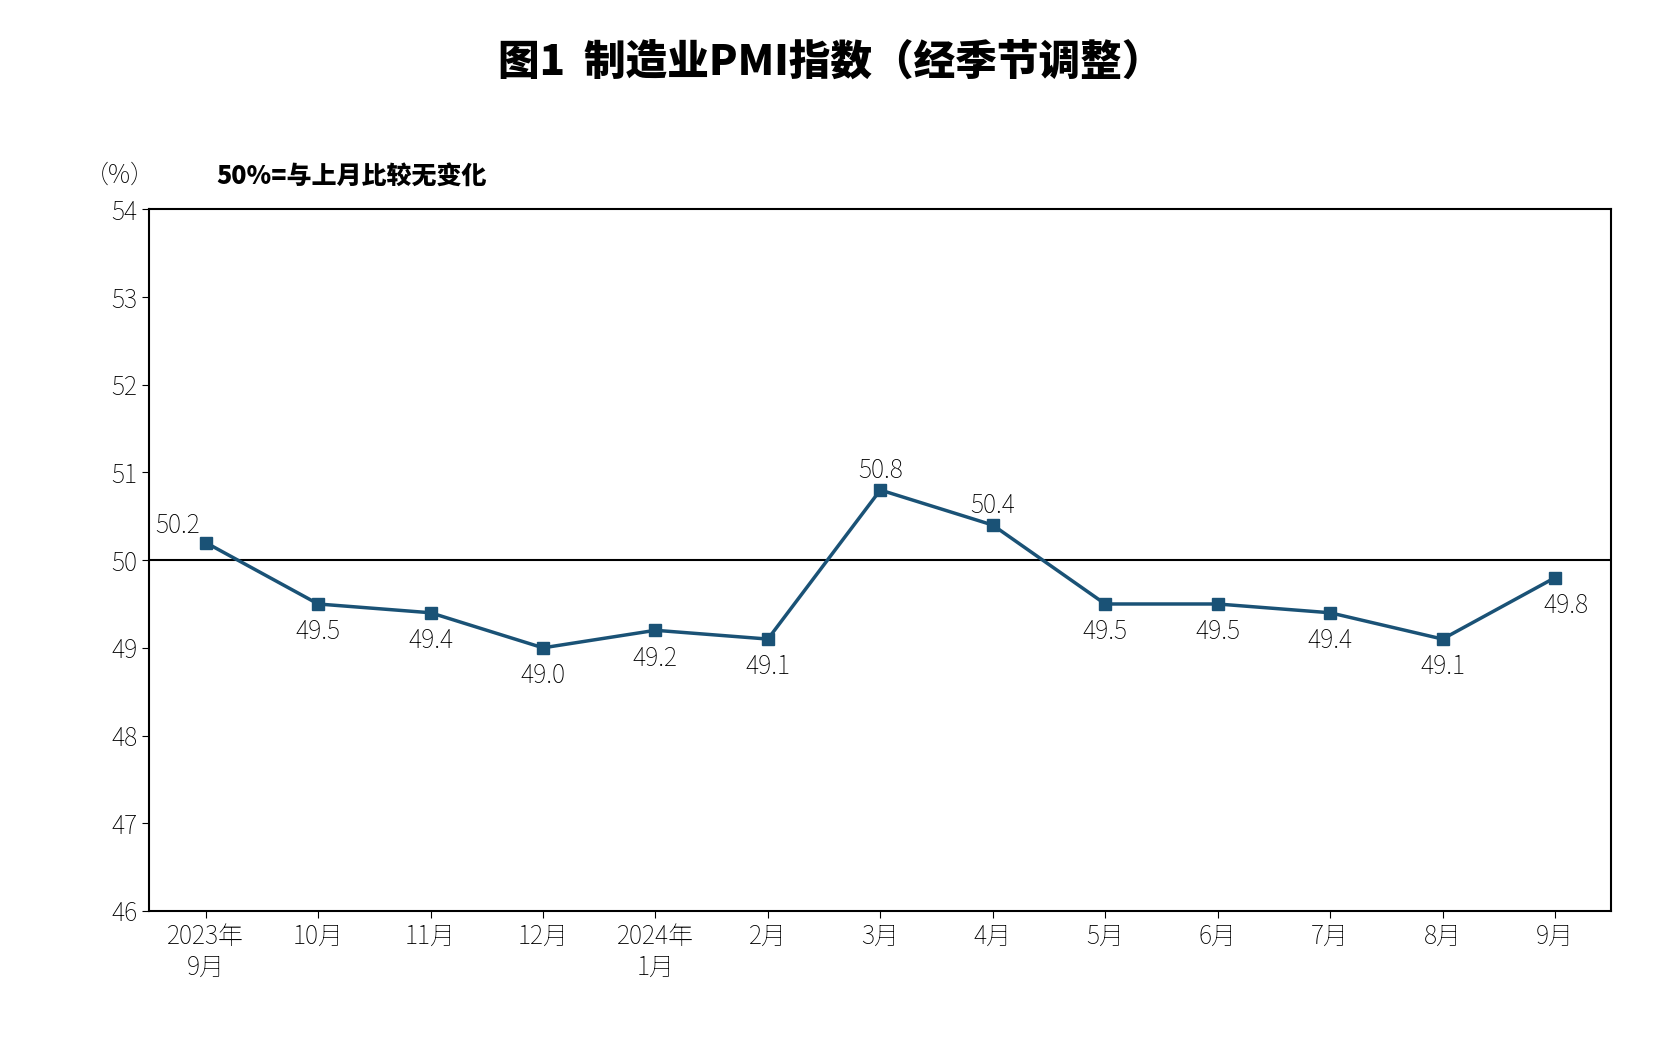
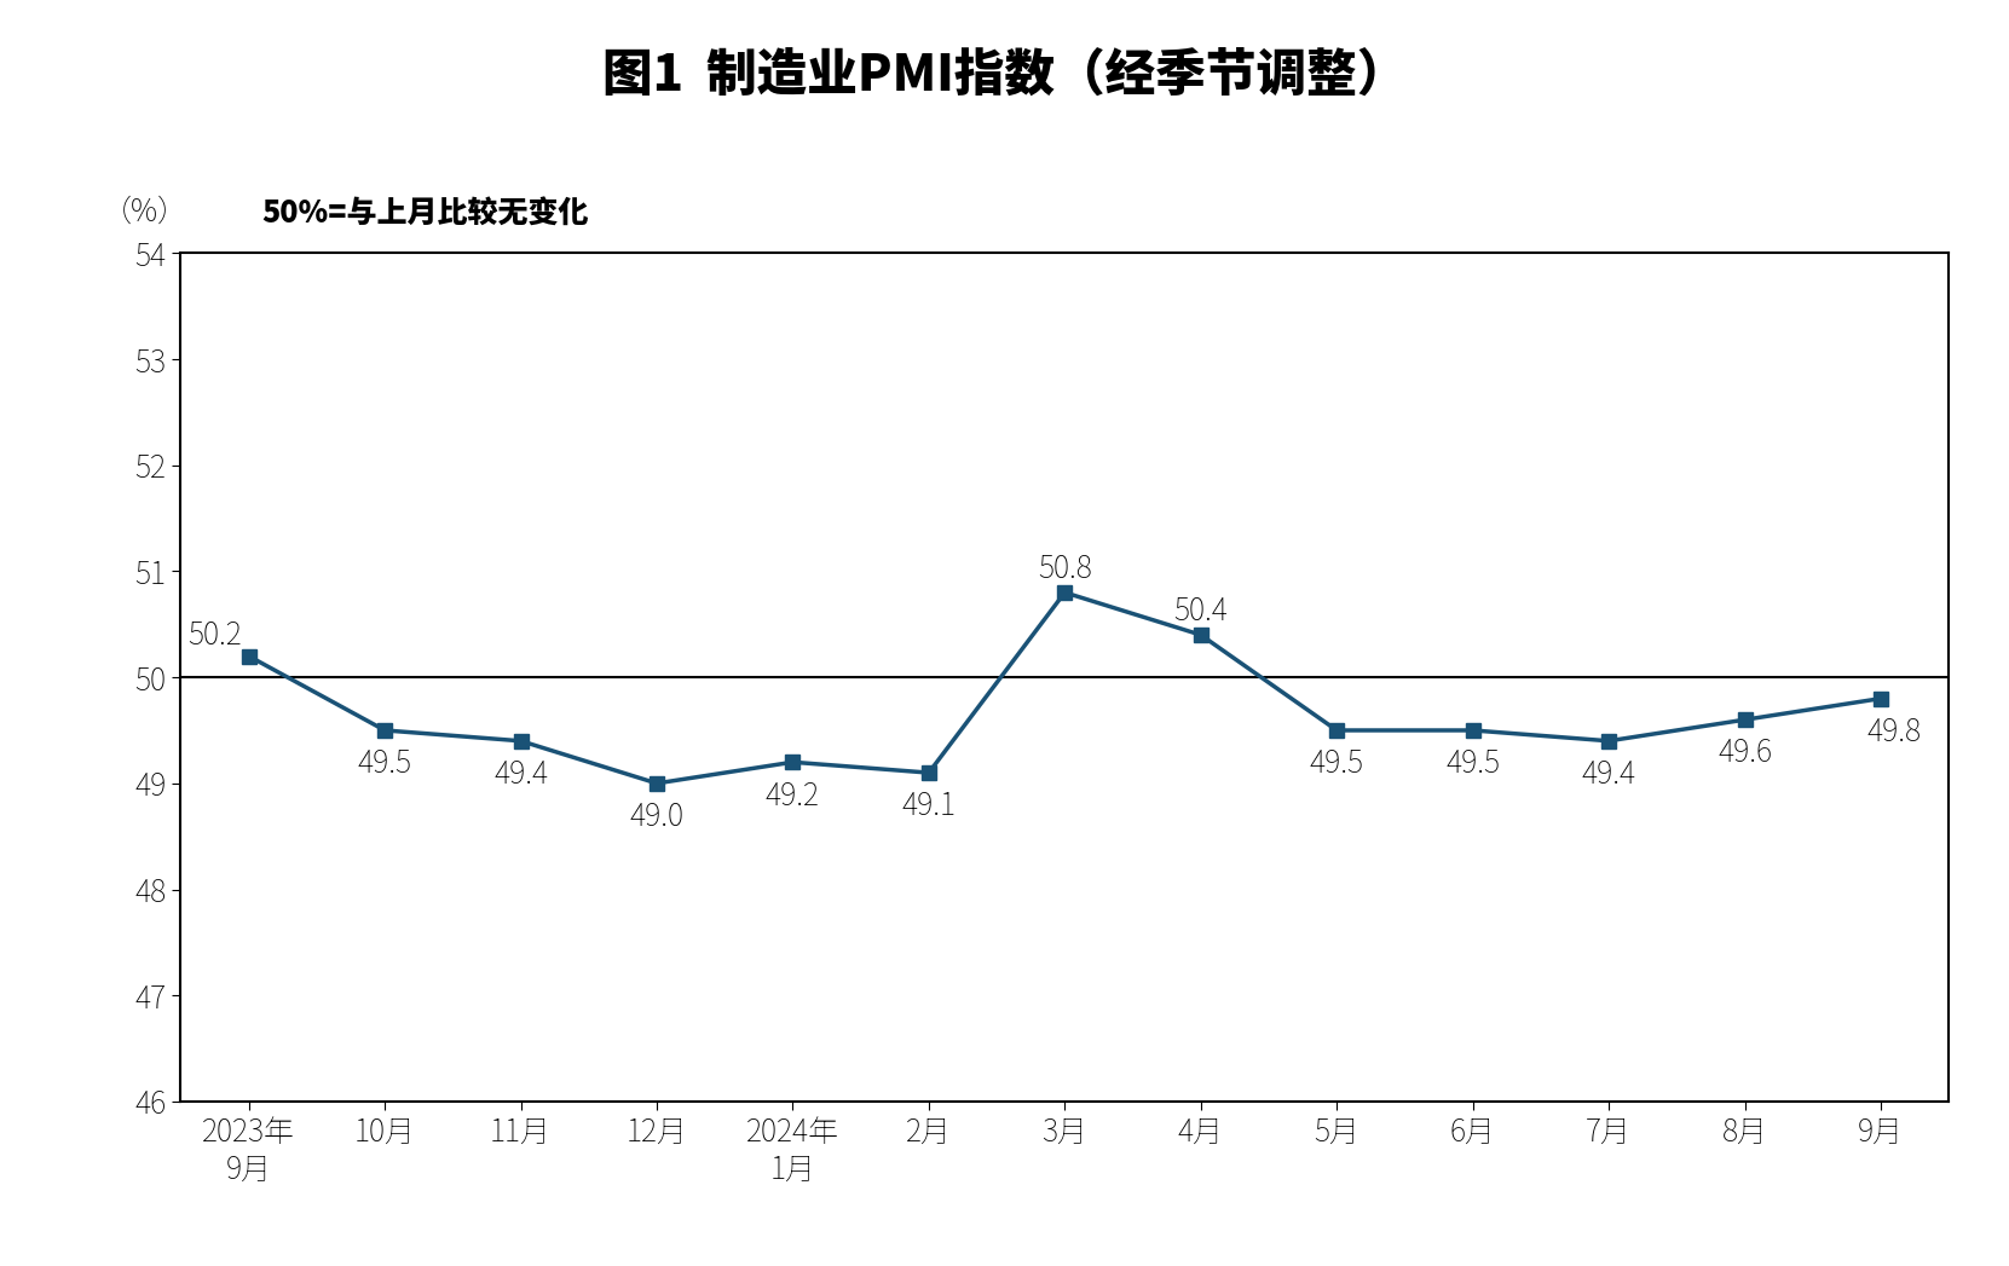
8月: 49.1 -> 49.6
